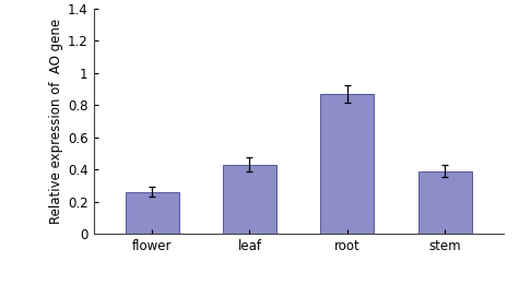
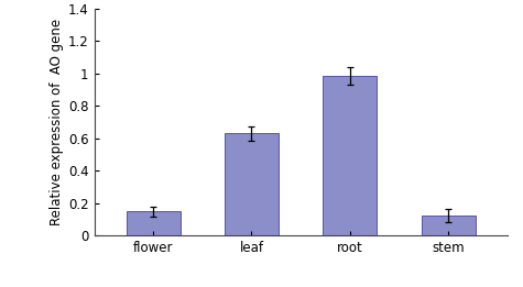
flower: 0.26 -> 0.15
leaf: 0.43 -> 0.63
root: 0.87 -> 0.98
stem: 0.39 -> 0.12
